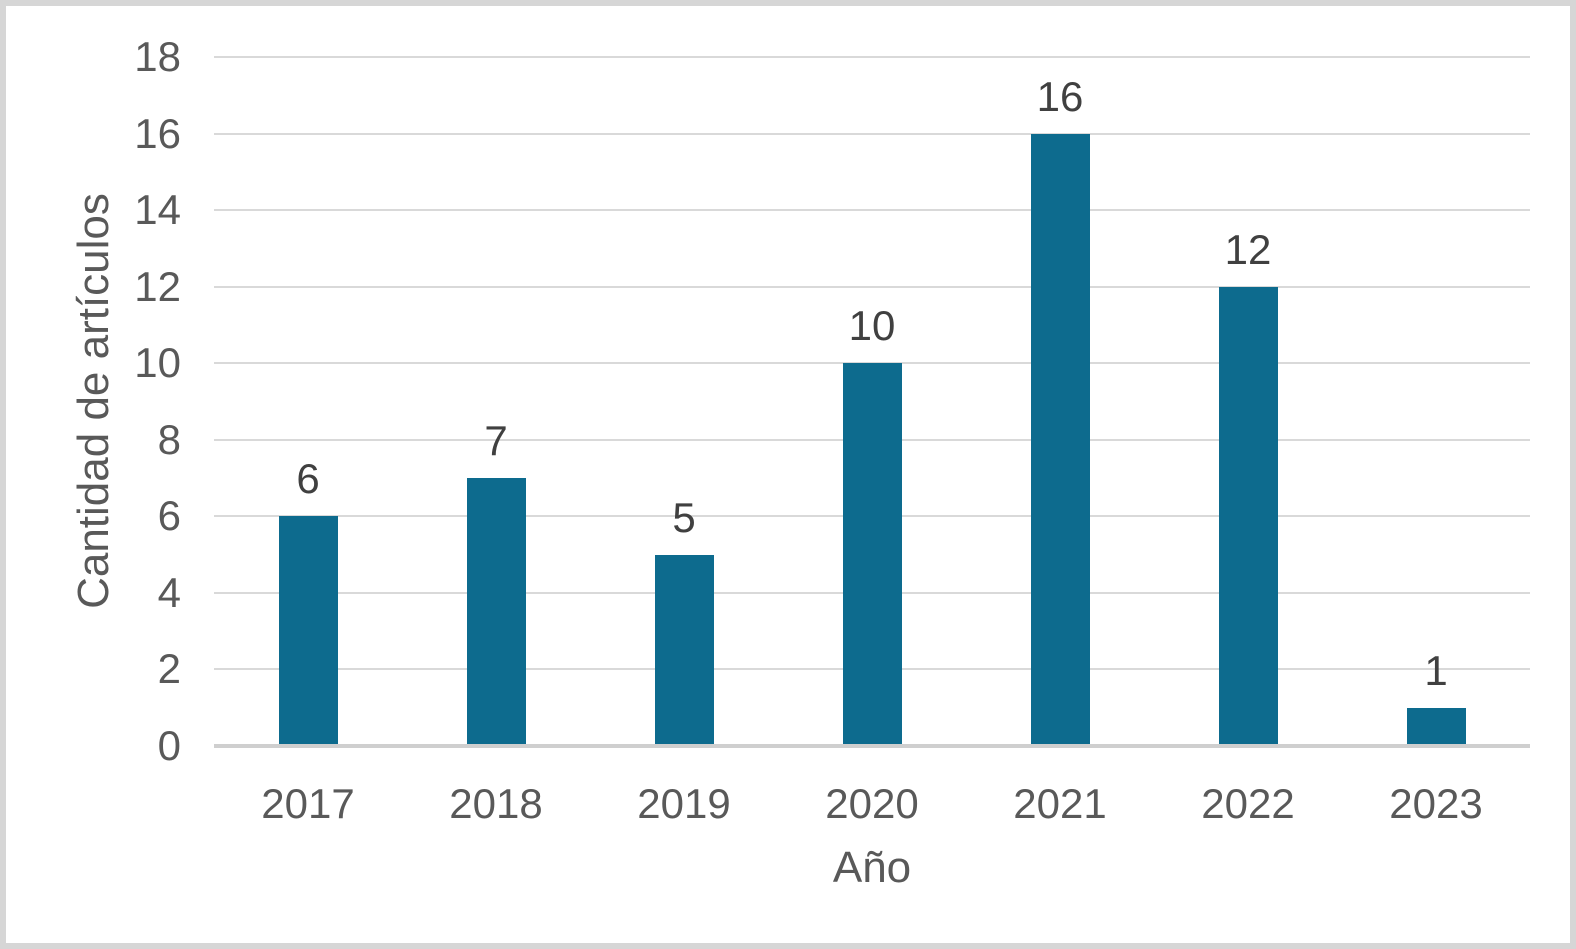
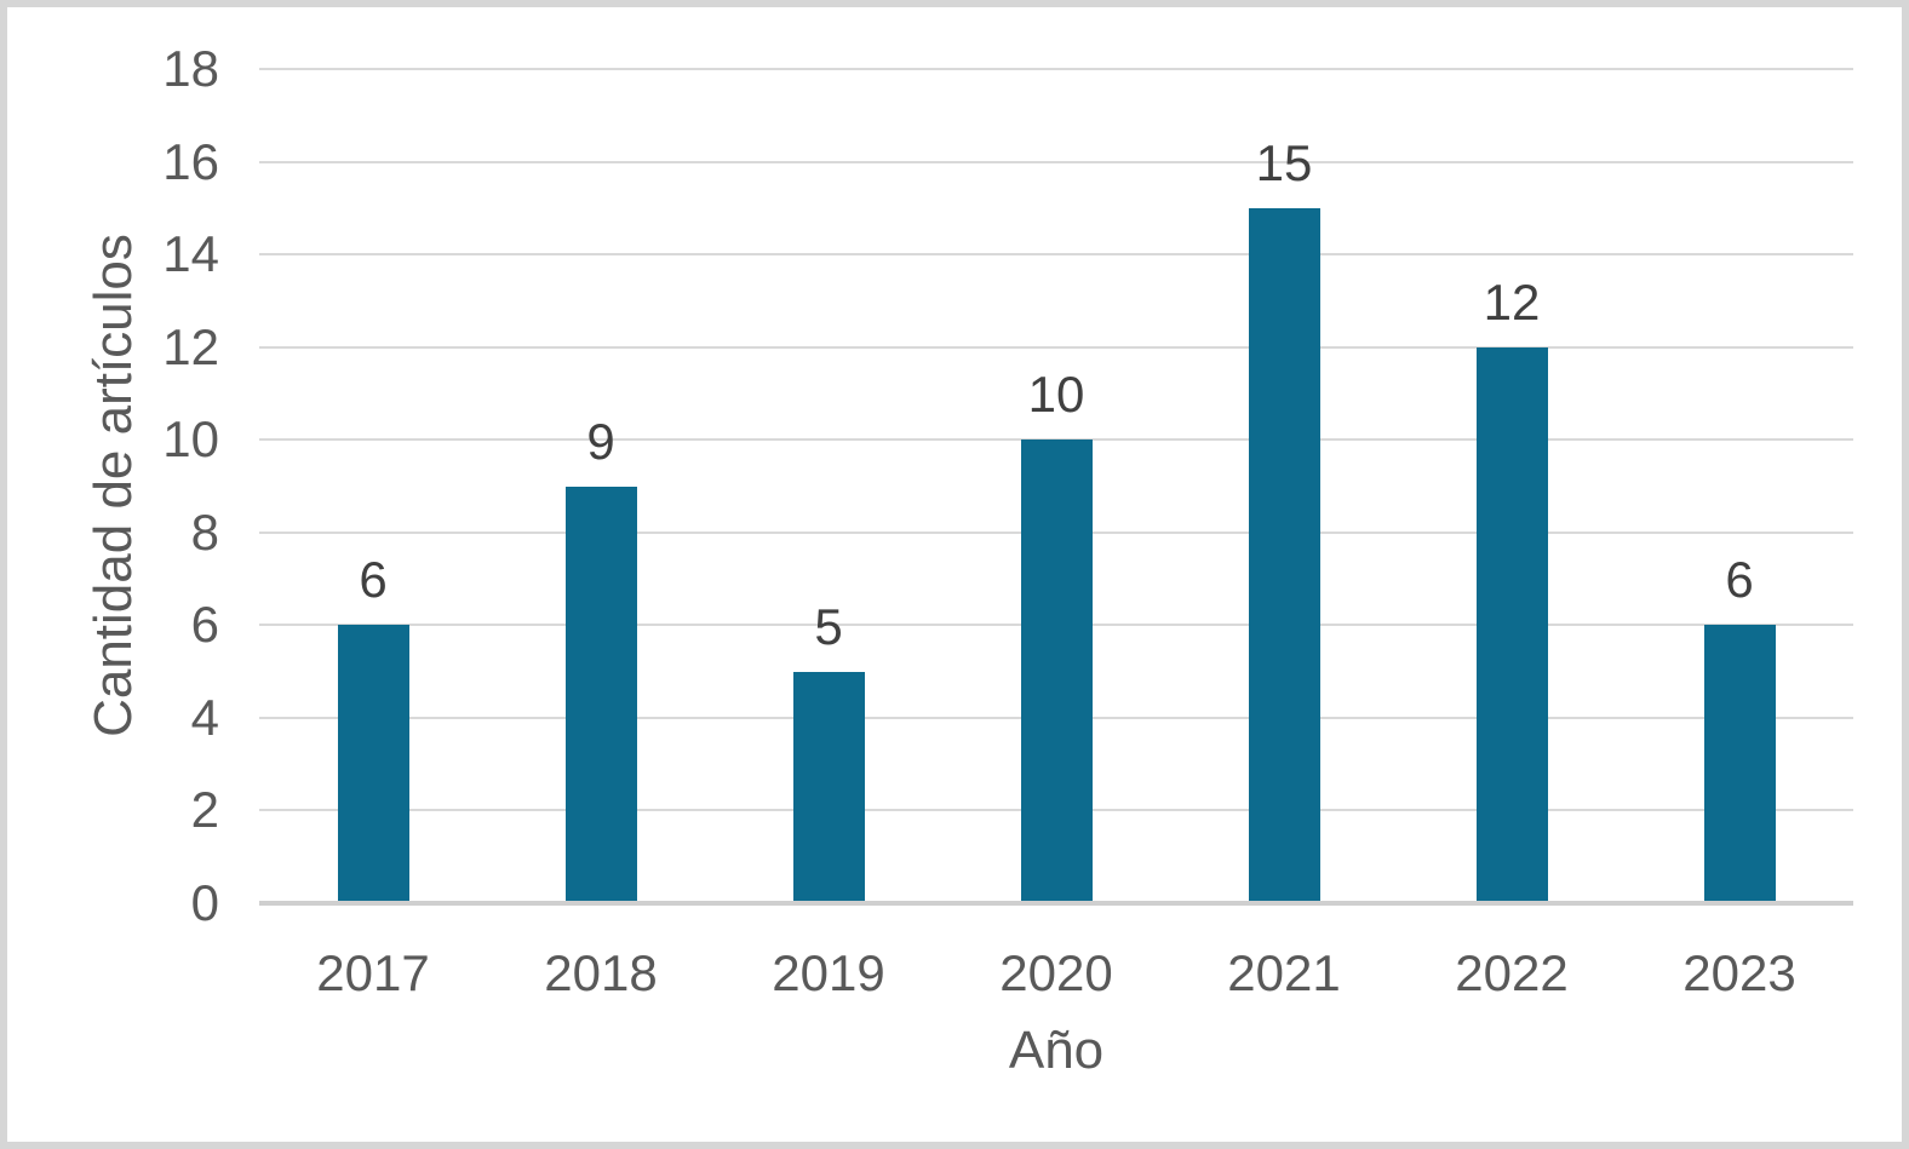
2018: 7 -> 9
2021: 16 -> 15
2023: 1 -> 6
